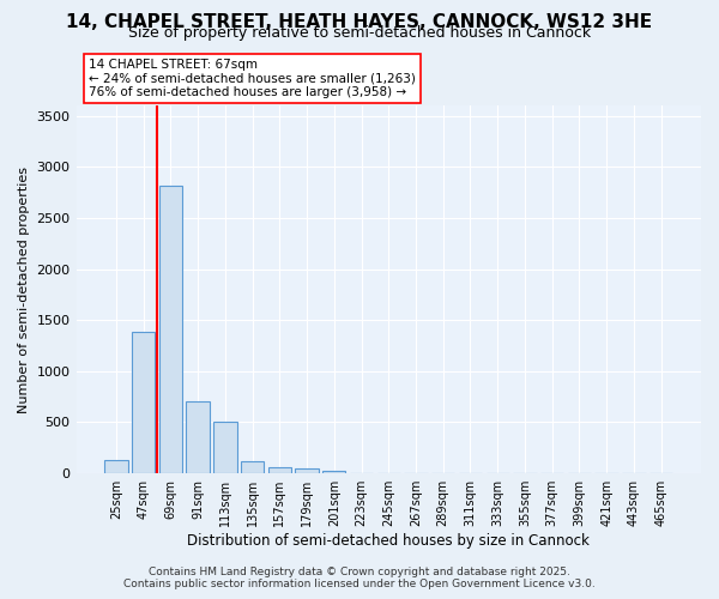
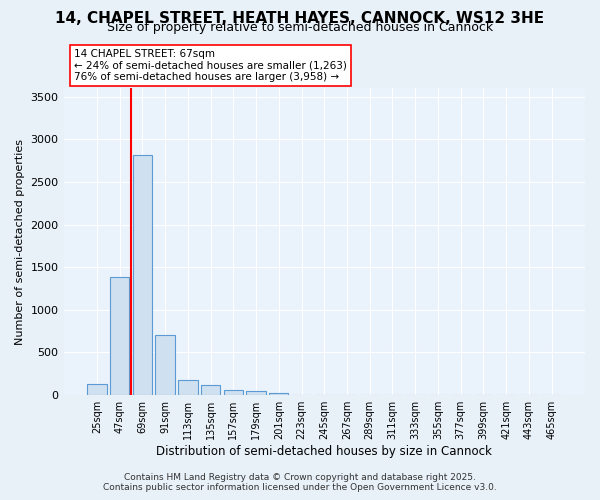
113sqm: 500 -> 180
